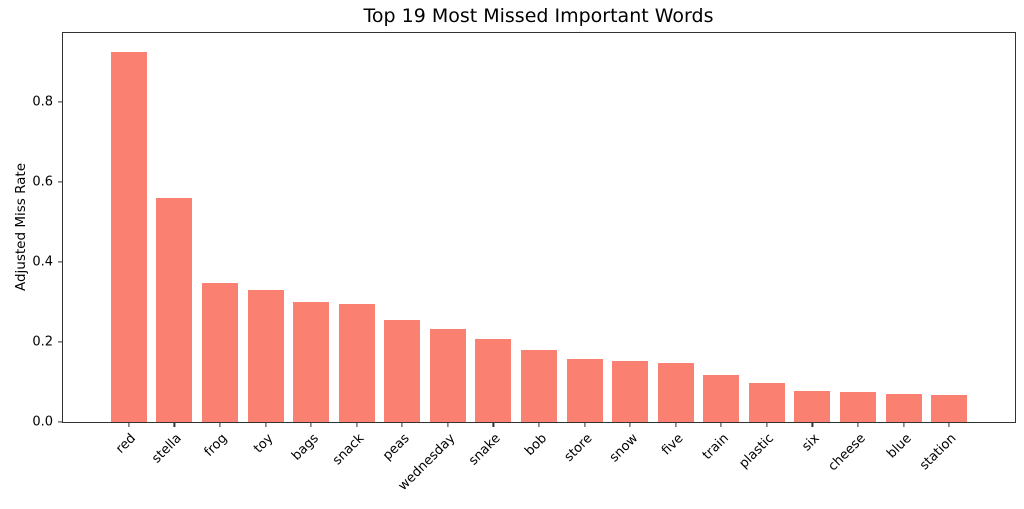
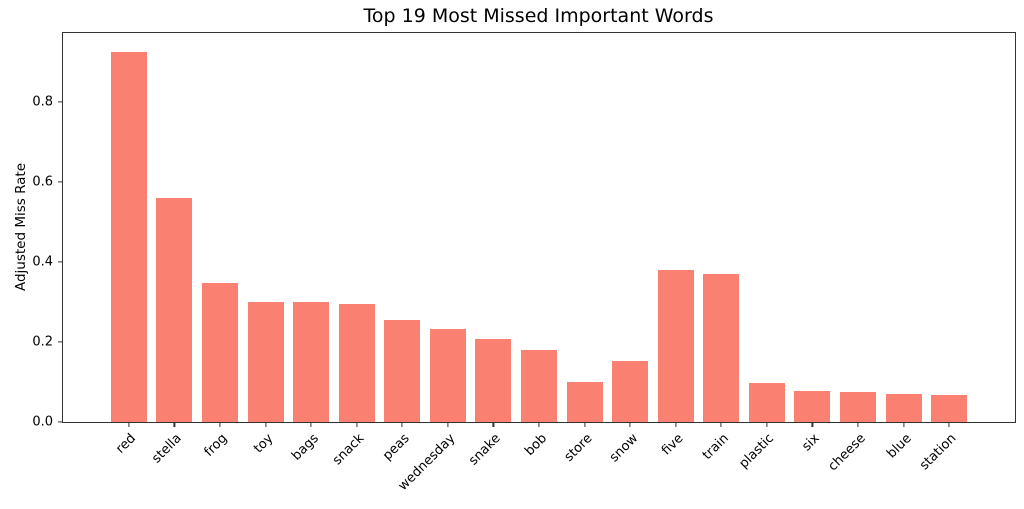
toy: 0.33 -> 0.30
store: 0.16 -> 0.10
five: 0.15 -> 0.38
train: 0.12 -> 0.37
